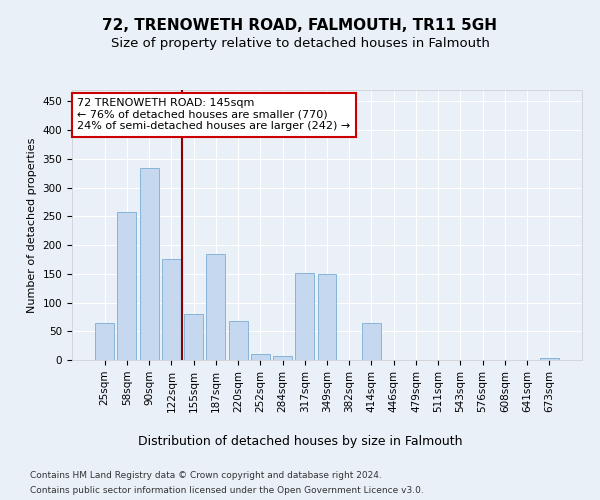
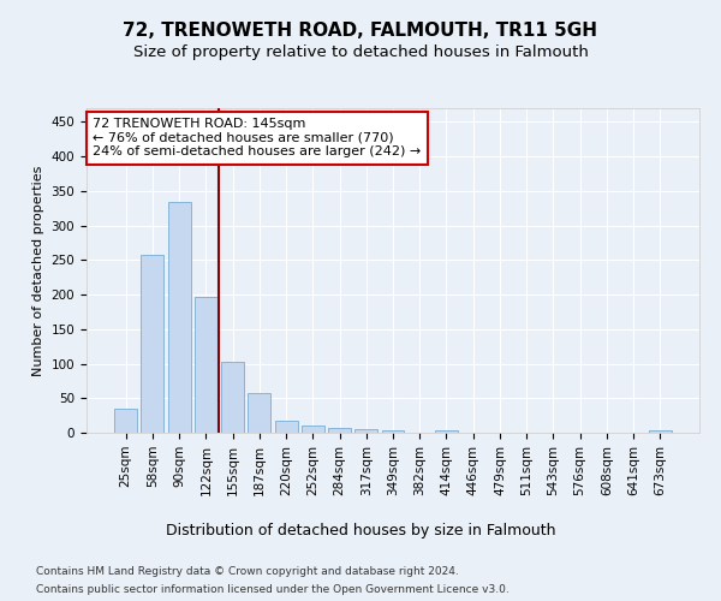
25sqm: 64 -> 35
122sqm: 176 -> 197
155sqm: 80 -> 103
187sqm: 184 -> 57
220sqm: 68 -> 18
317sqm: 152 -> 5
349sqm: 150 -> 3
414sqm: 64 -> 3
